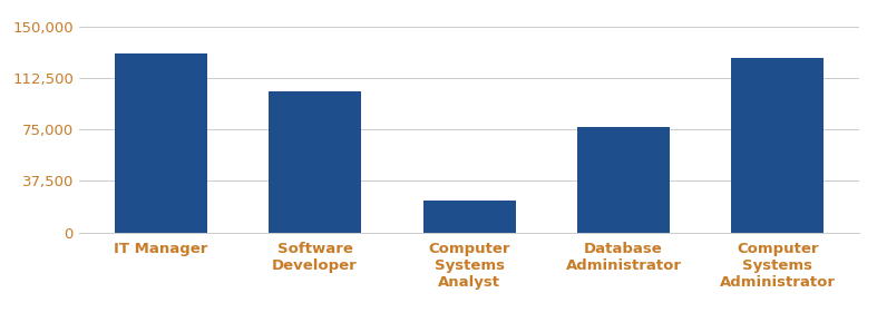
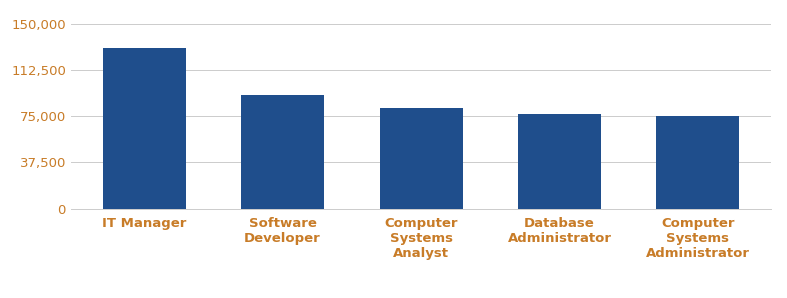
Software Developer: 103,000 -> 92,000
Computer Systems Analyst: 23,000 -> 82,000
Computer Systems Administrator: 127,000 -> 75,000
